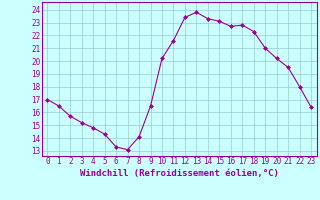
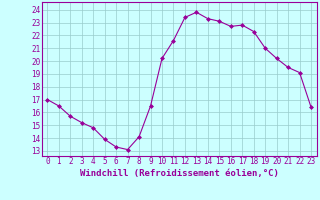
5: 14.3 -> 13.9
22: 18.0 -> 19.1
